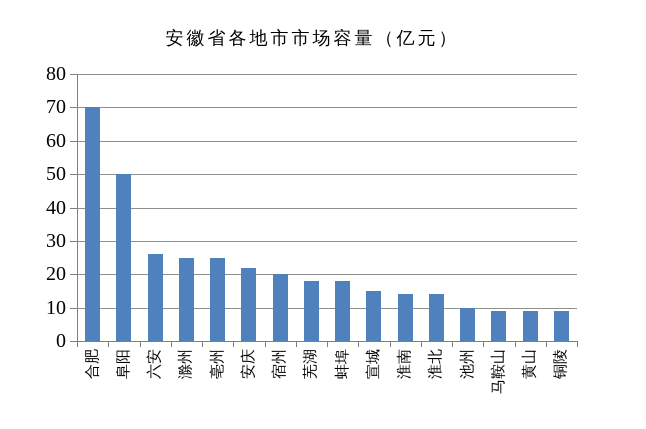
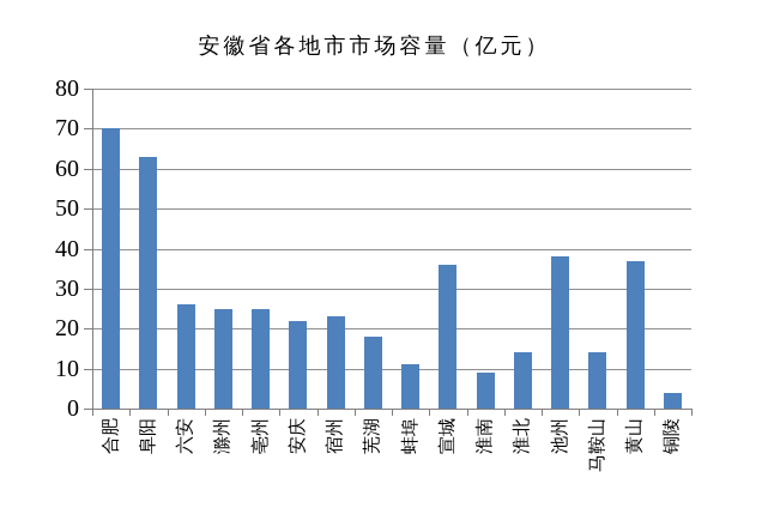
阜阳: 50 -> 63
宿州: 20 -> 23
蚌埠: 18 -> 11
宣城: 15 -> 36
淮南: 14 -> 9
池州: 10 -> 38
马鞍山: 9 -> 14
黄山: 9 -> 37
铜陵: 9 -> 4
